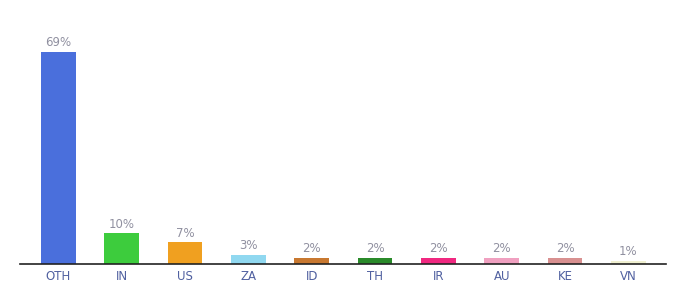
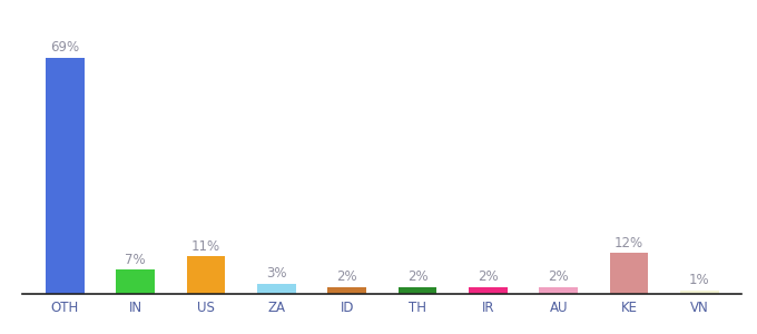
IN: 10% -> 7%
US: 7% -> 11%
KE: 2% -> 12%
